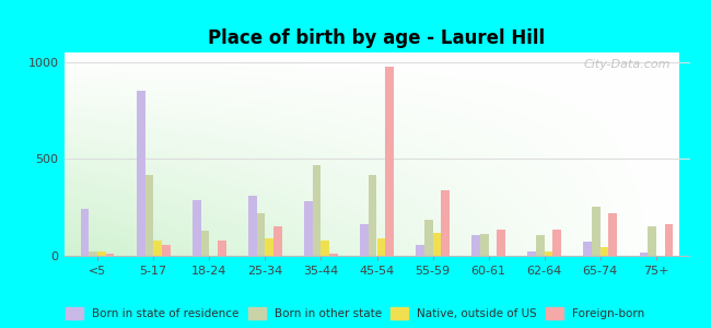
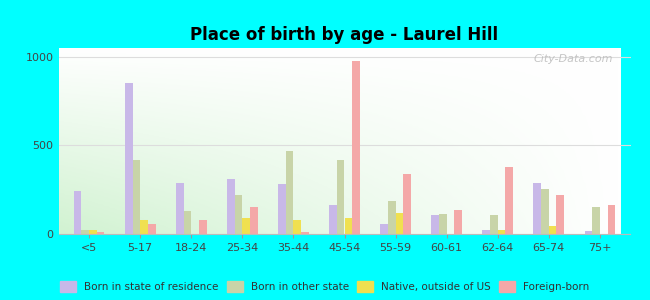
Foreign-born/62-64: 140 -> 380
Born in state of residence/65-74: 80 -> 290
